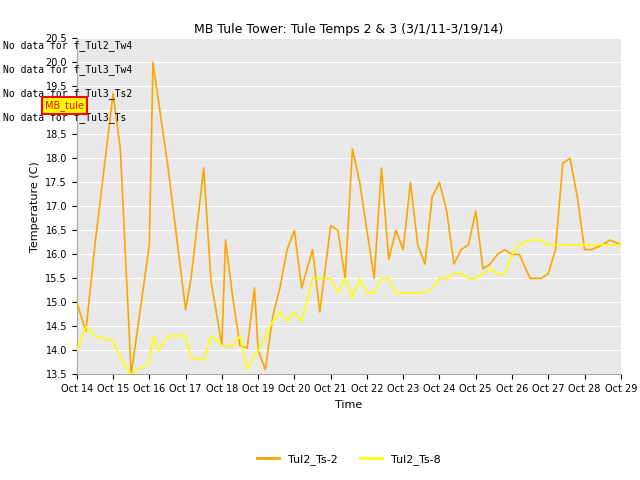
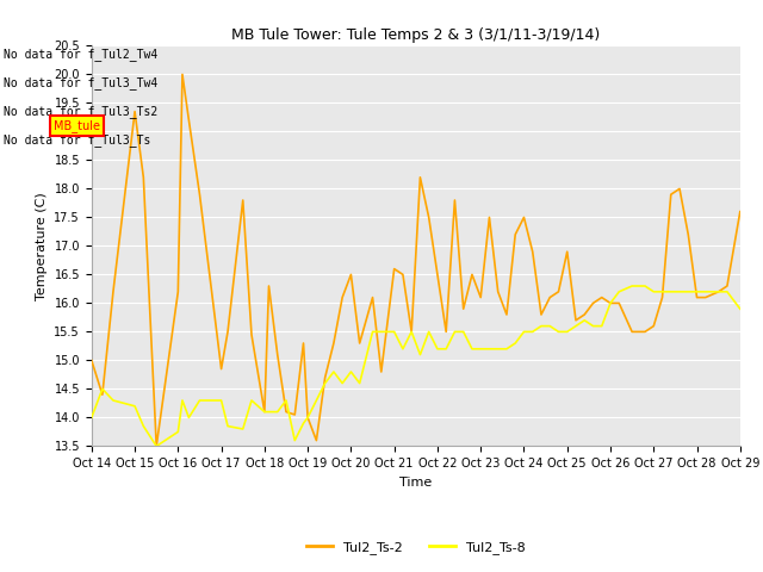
Tul2_Ts-2/Oct 29: 16.20 -> 17.60
Tul2_Ts-8/Oct 29: 16.20 -> 15.90
